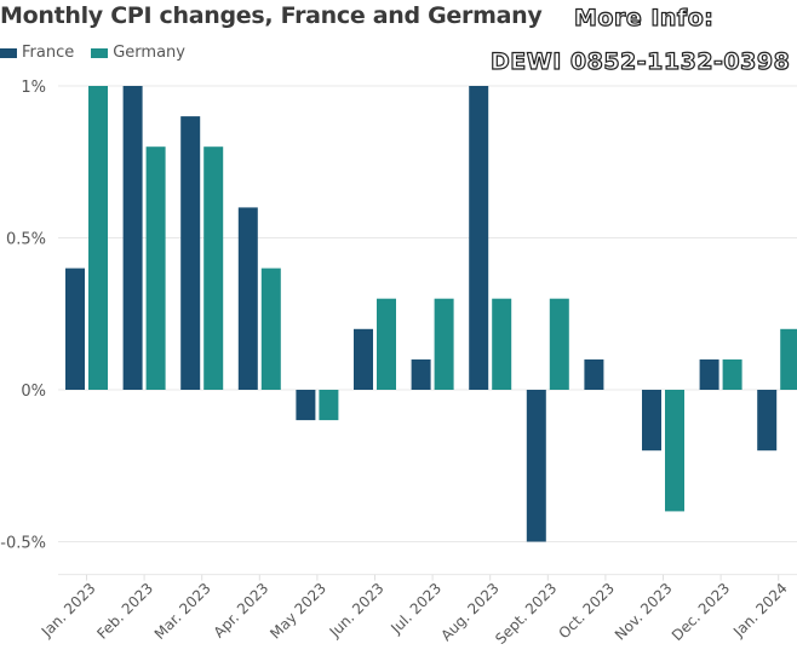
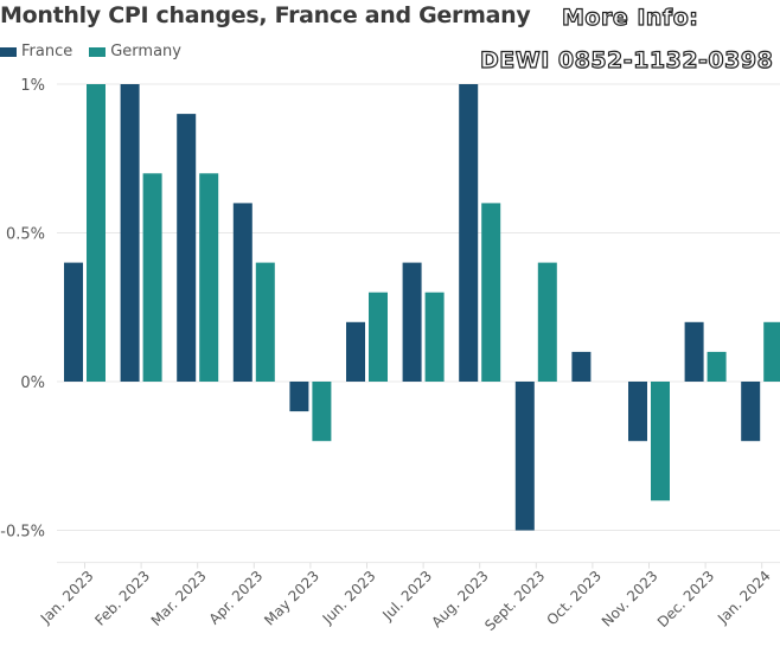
Germany/Feb. 2023: 0.8% -> 0.7%
Germany/Mar. 2023: 0.8% -> 0.7%
Germany/May 2023: -0.1% -> -0.2%
France/Jul. 2023: 0.1% -> 0.4%
Germany/Aug. 2023: 0.3% -> 0.6%
Germany/Sept. 2023: 0.3% -> 0.4%
France/Dec. 2023: 0.1% -> 0.2%
